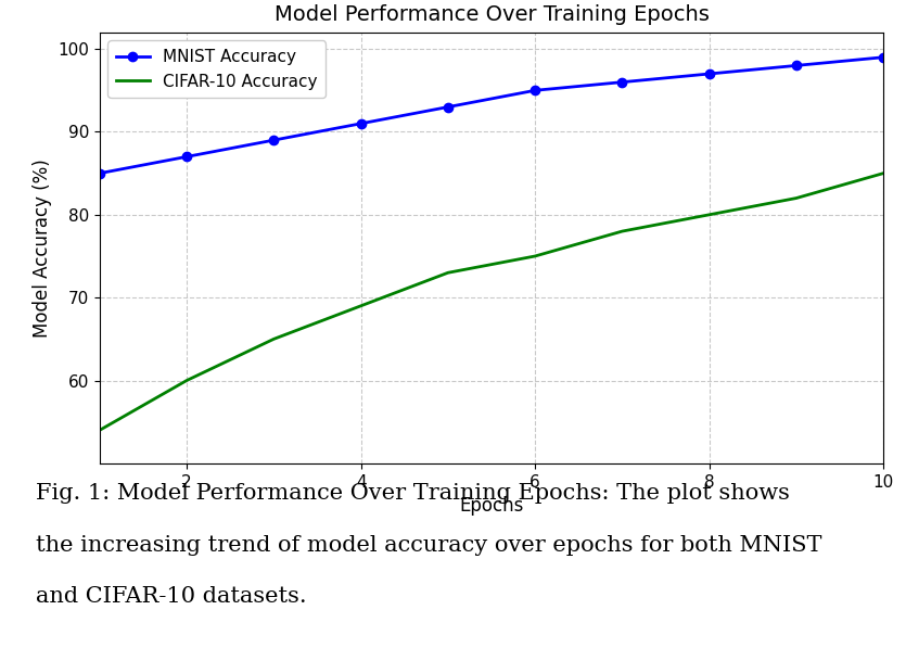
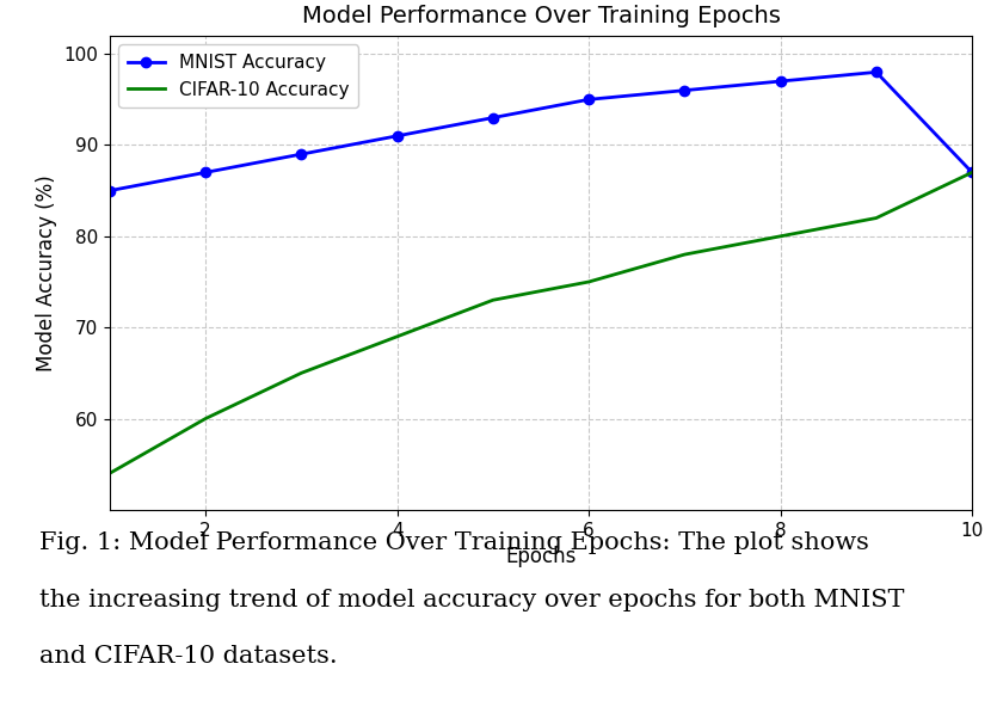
MNIST Accuracy/10: 99 -> 87
CIFAR-10 Accuracy/10: 85 -> 87
